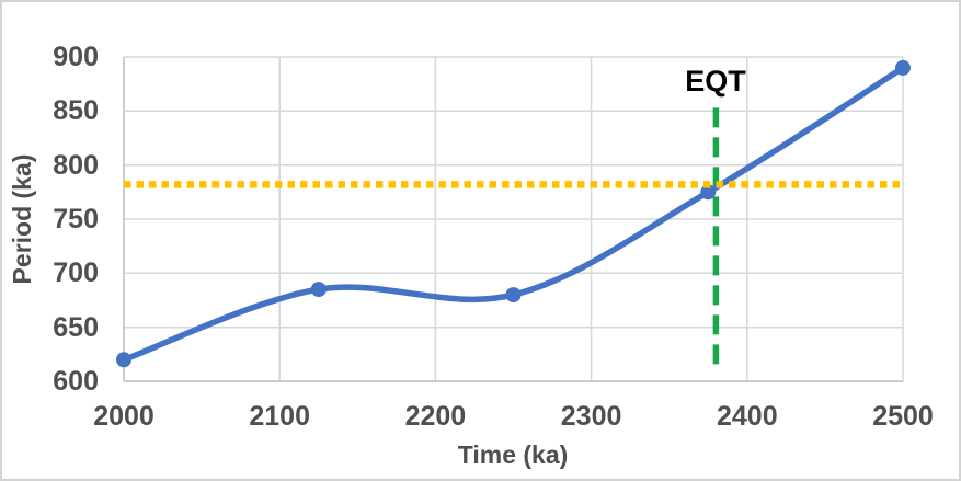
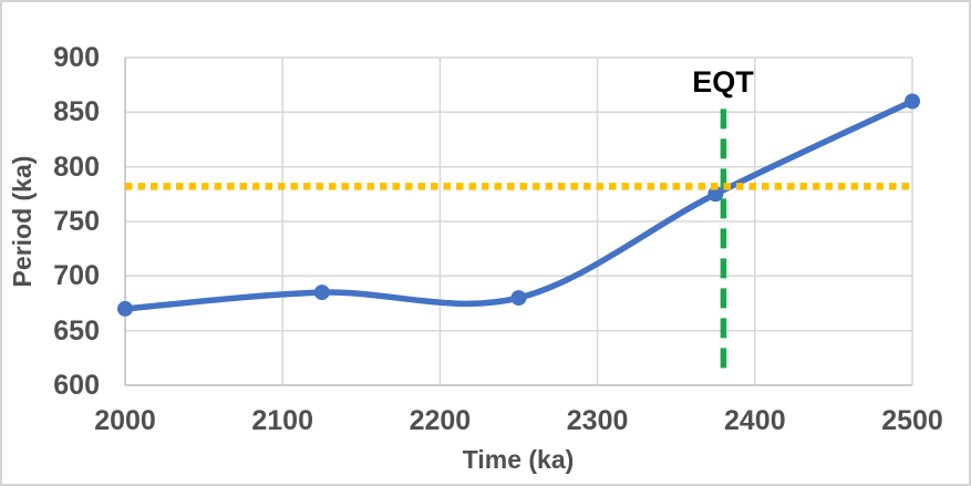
2000: 620 -> 670
2500: 890 -> 860
